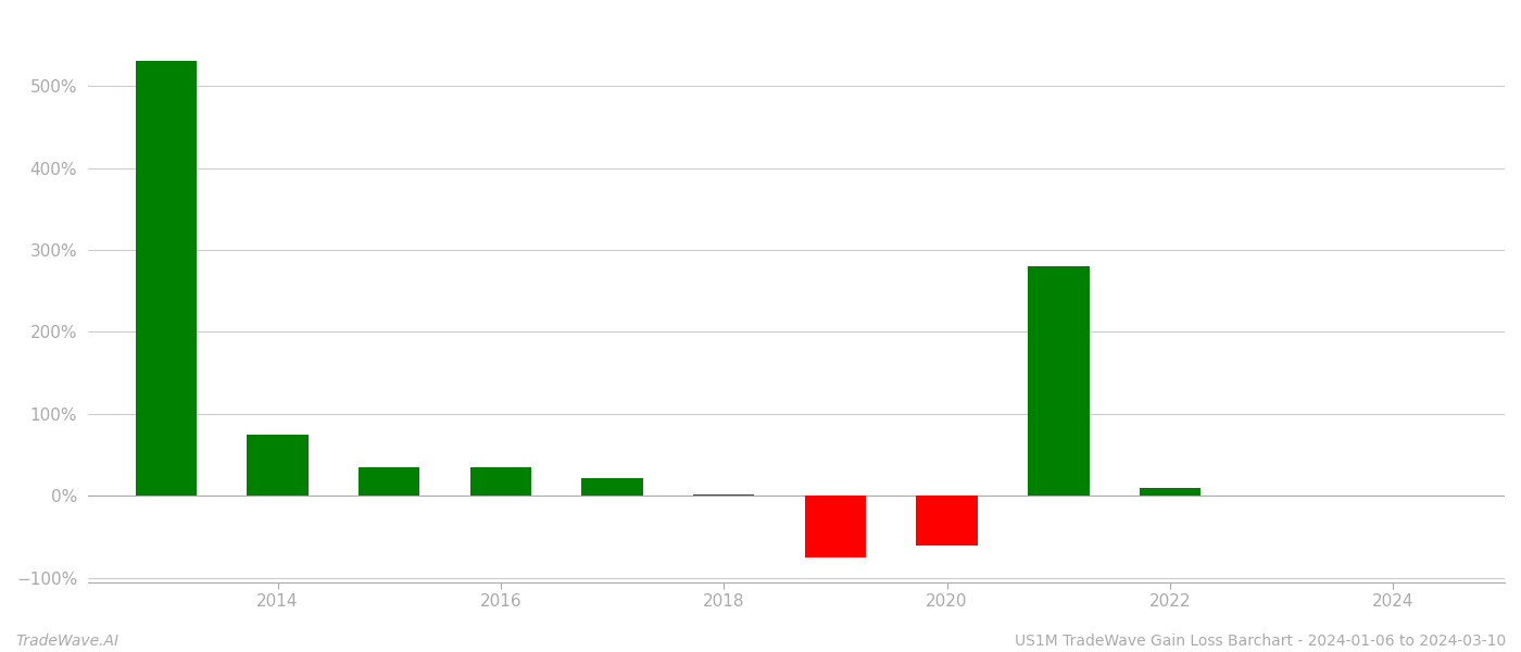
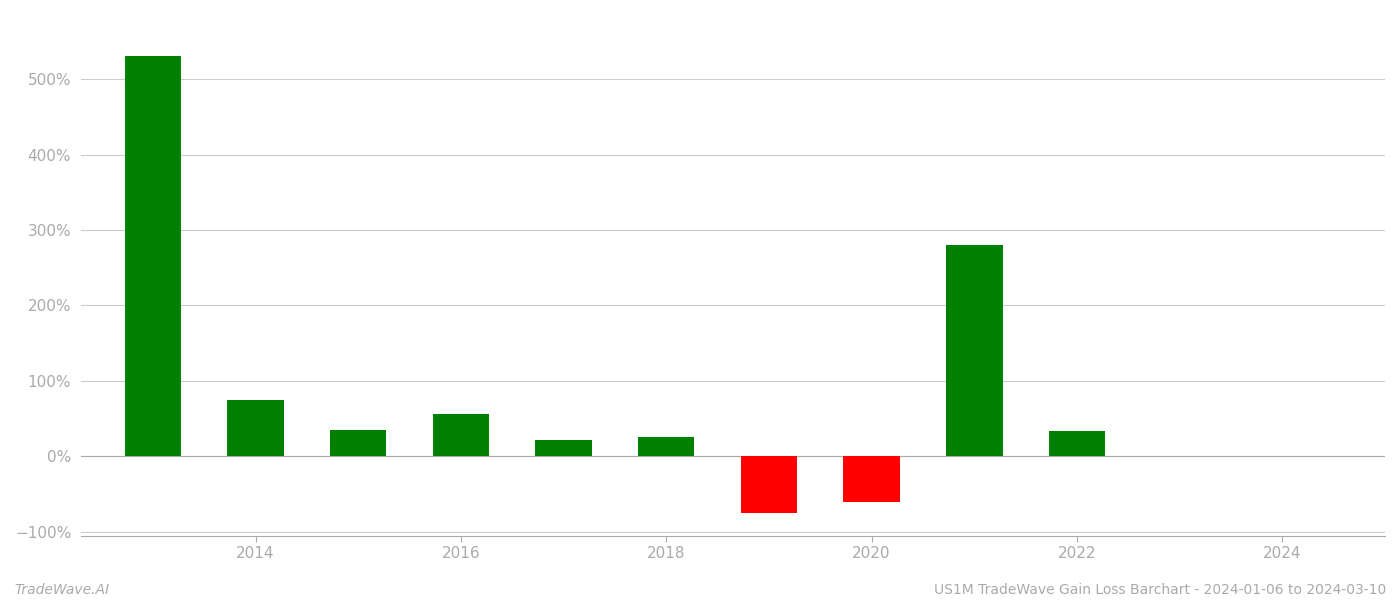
2016: 35% -> 56%
2018: 2% -> 26%
2022: 10% -> 34%
